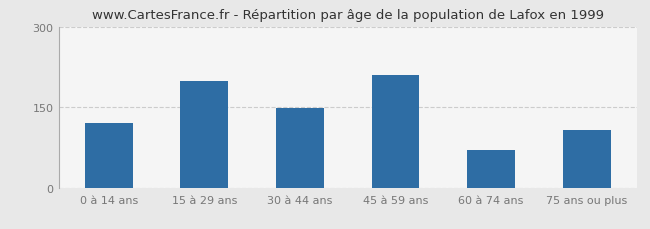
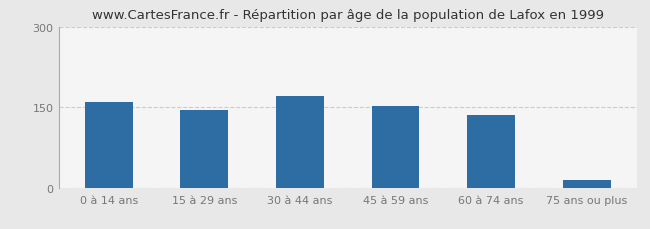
0 à 14 ans: 120 -> 160
15 à 29 ans: 198 -> 145
30 à 44 ans: 148 -> 170
45 à 59 ans: 210 -> 152
60 à 74 ans: 70 -> 135
75 ans ou plus: 108 -> 15
